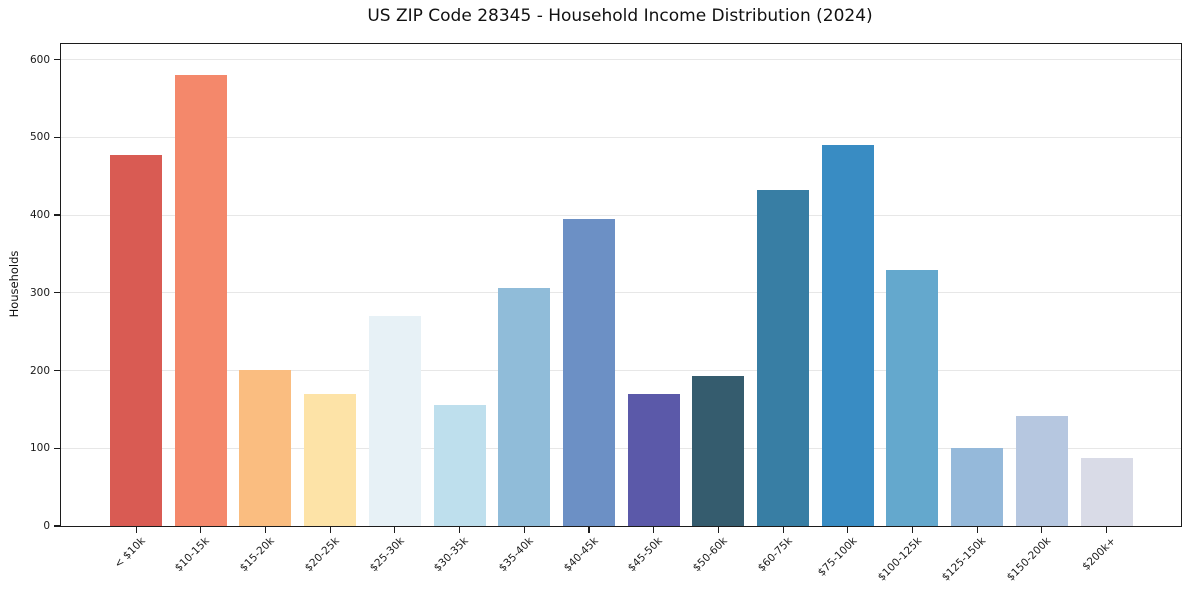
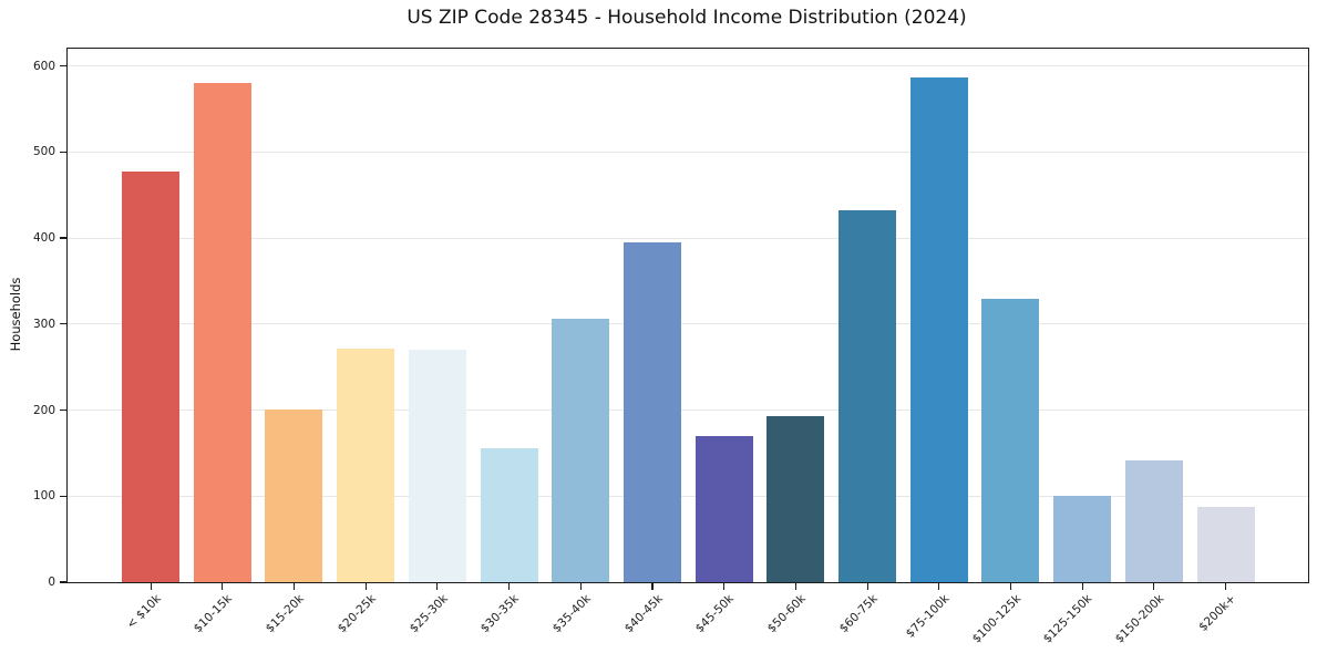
$20-25k: 170 -> 270
$75-100k: 490 -> 590
